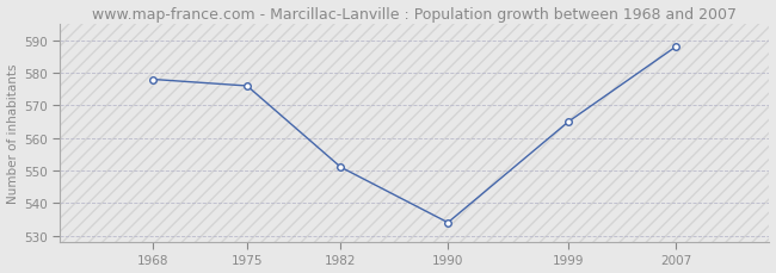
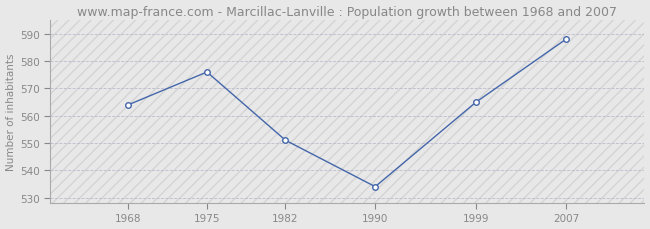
1968: 578 -> 564
